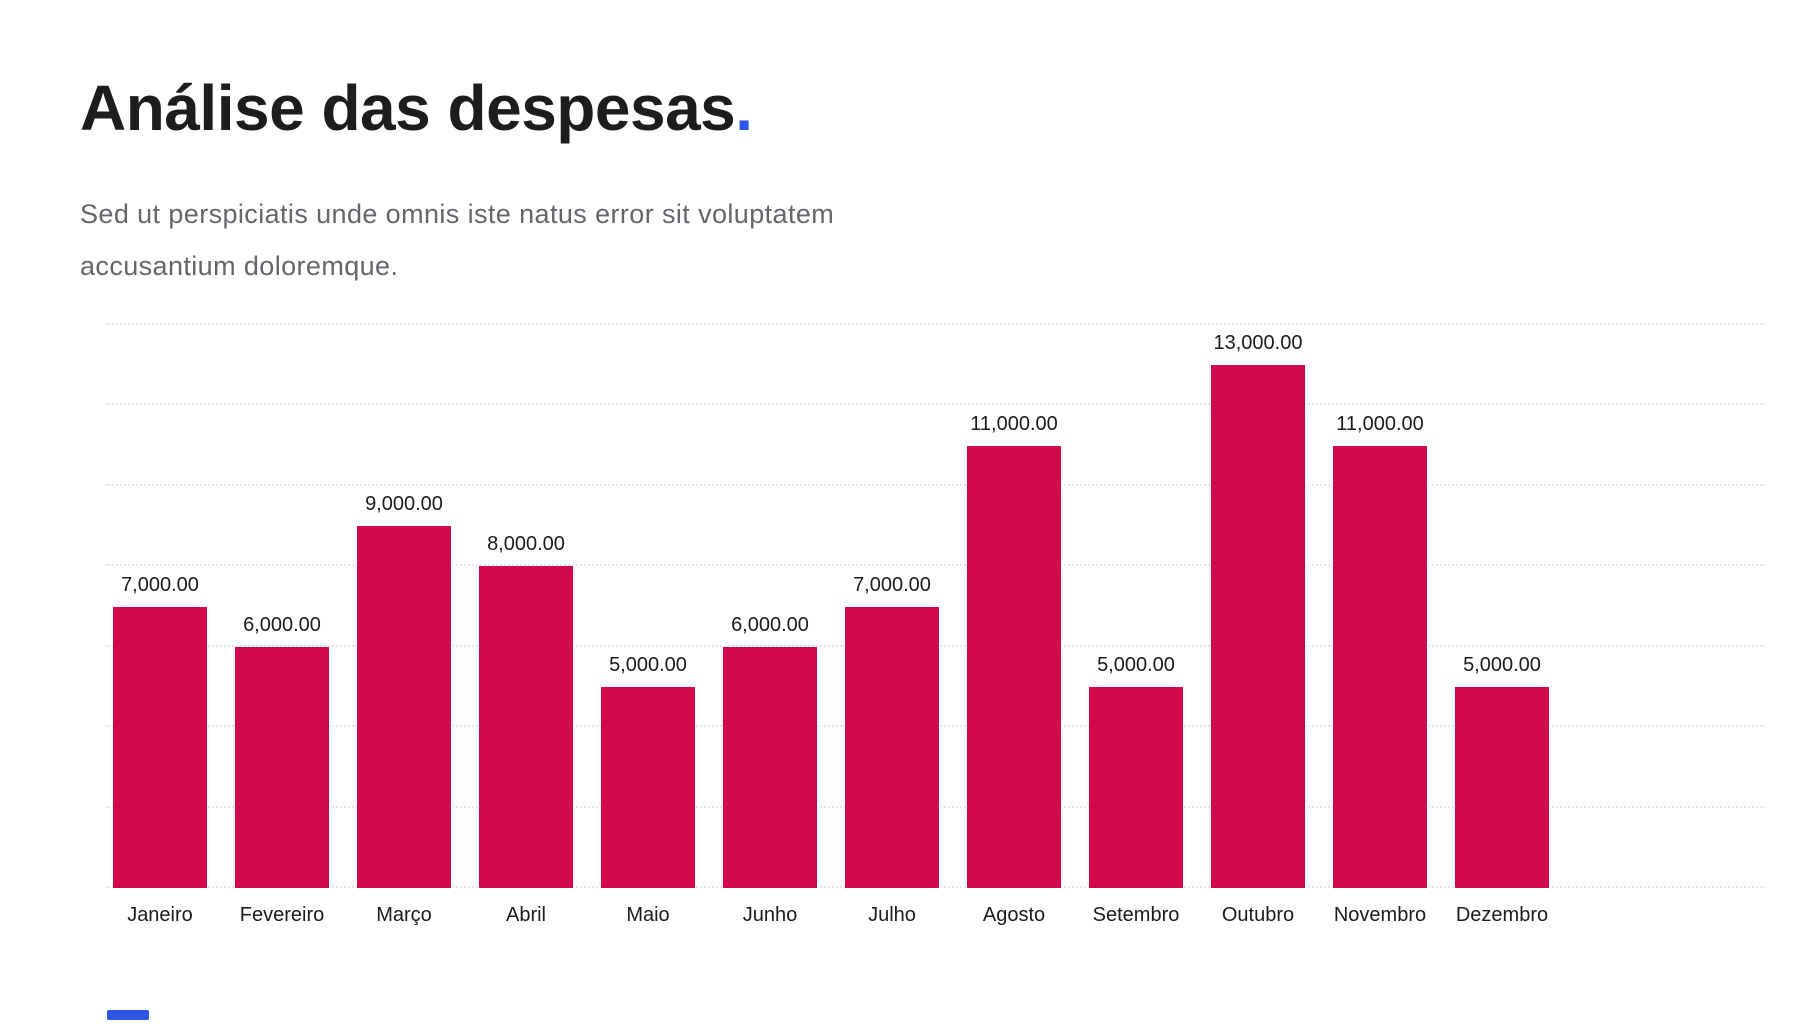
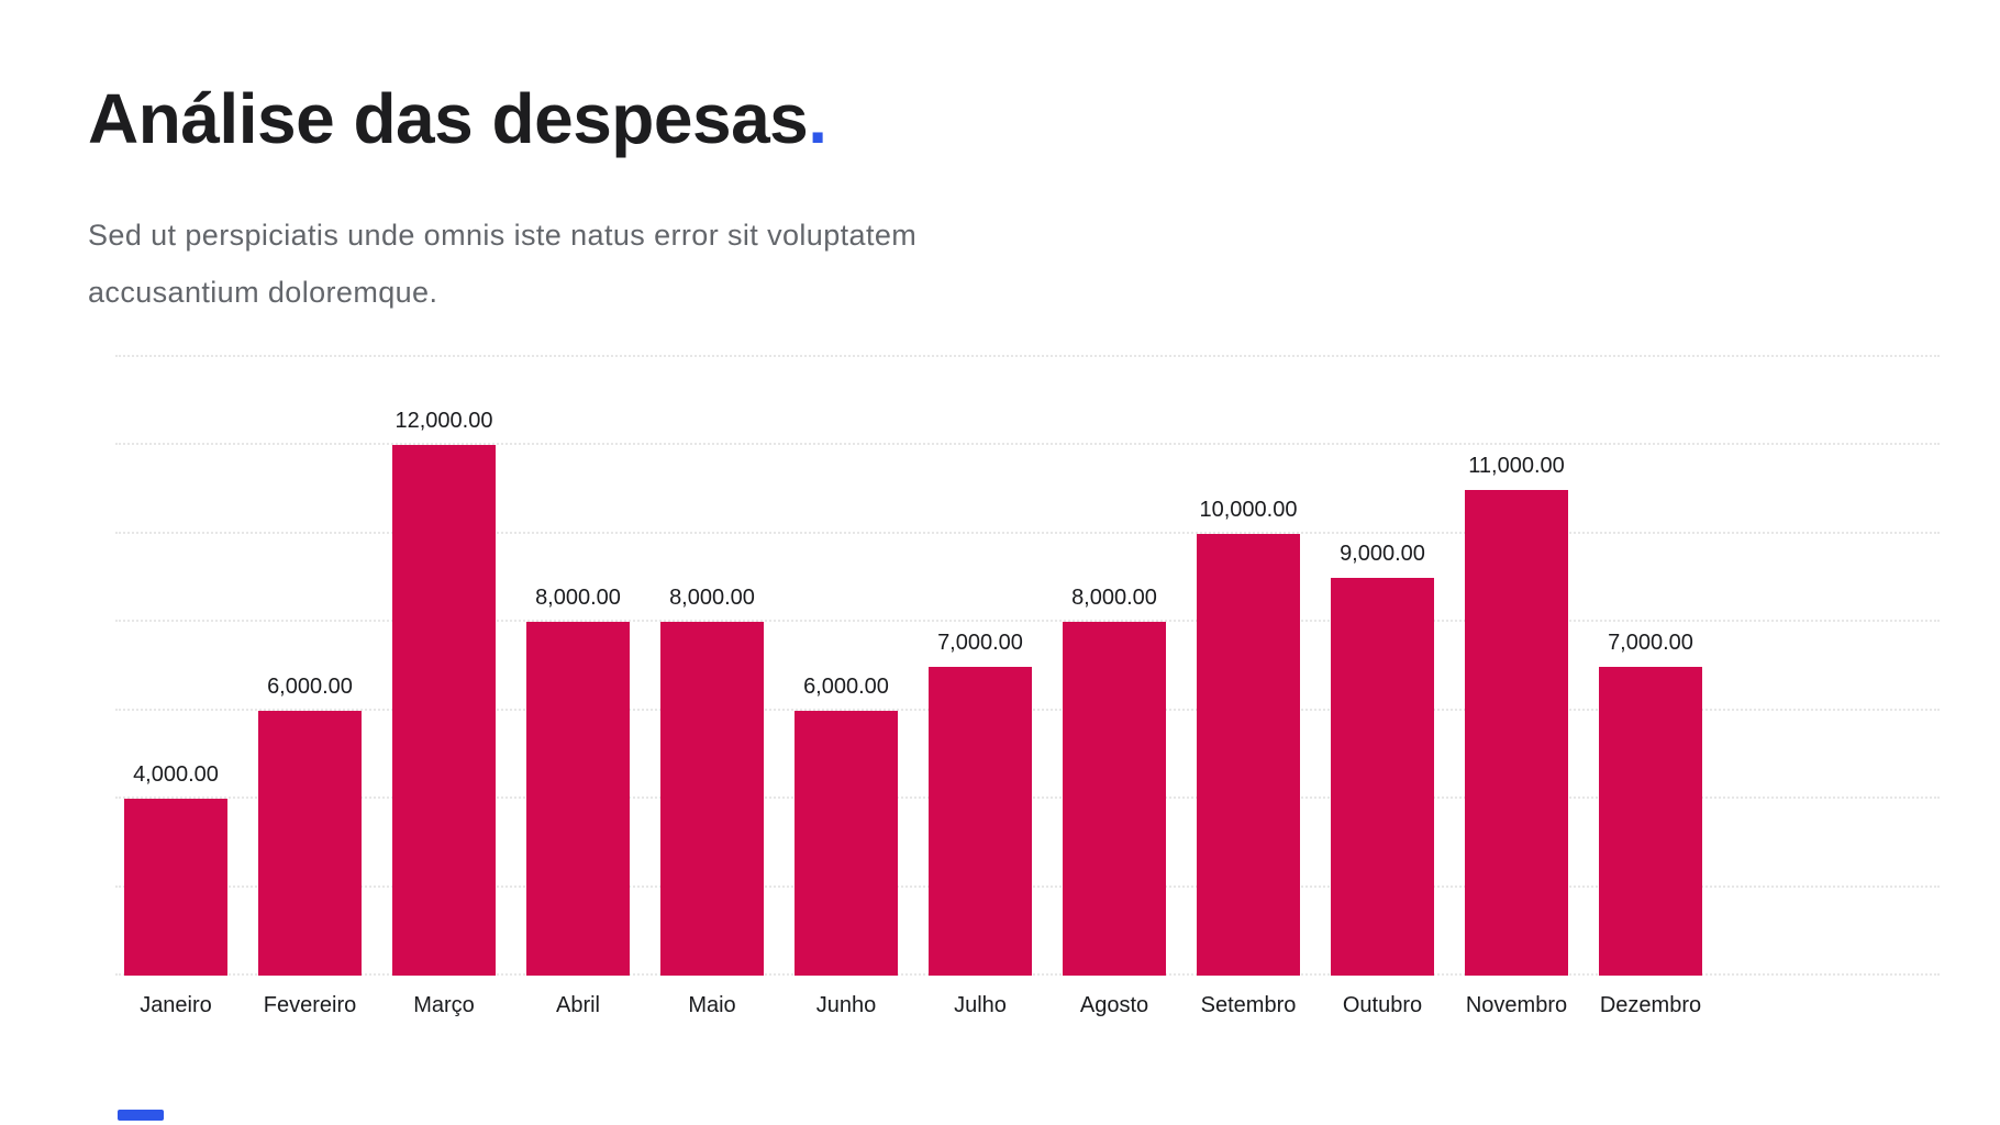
Janeiro: 7,000.00 -> 4,000.00
Março: 9,000.00 -> 12,000.00
Maio: 5,000.00 -> 8,000.00
Agosto: 11,000.00 -> 8,000.00
Setembro: 5,000.00 -> 10,000.00
Outubro: 13,000.00 -> 9,000.00
Dezembro: 5,000.00 -> 7,000.00
